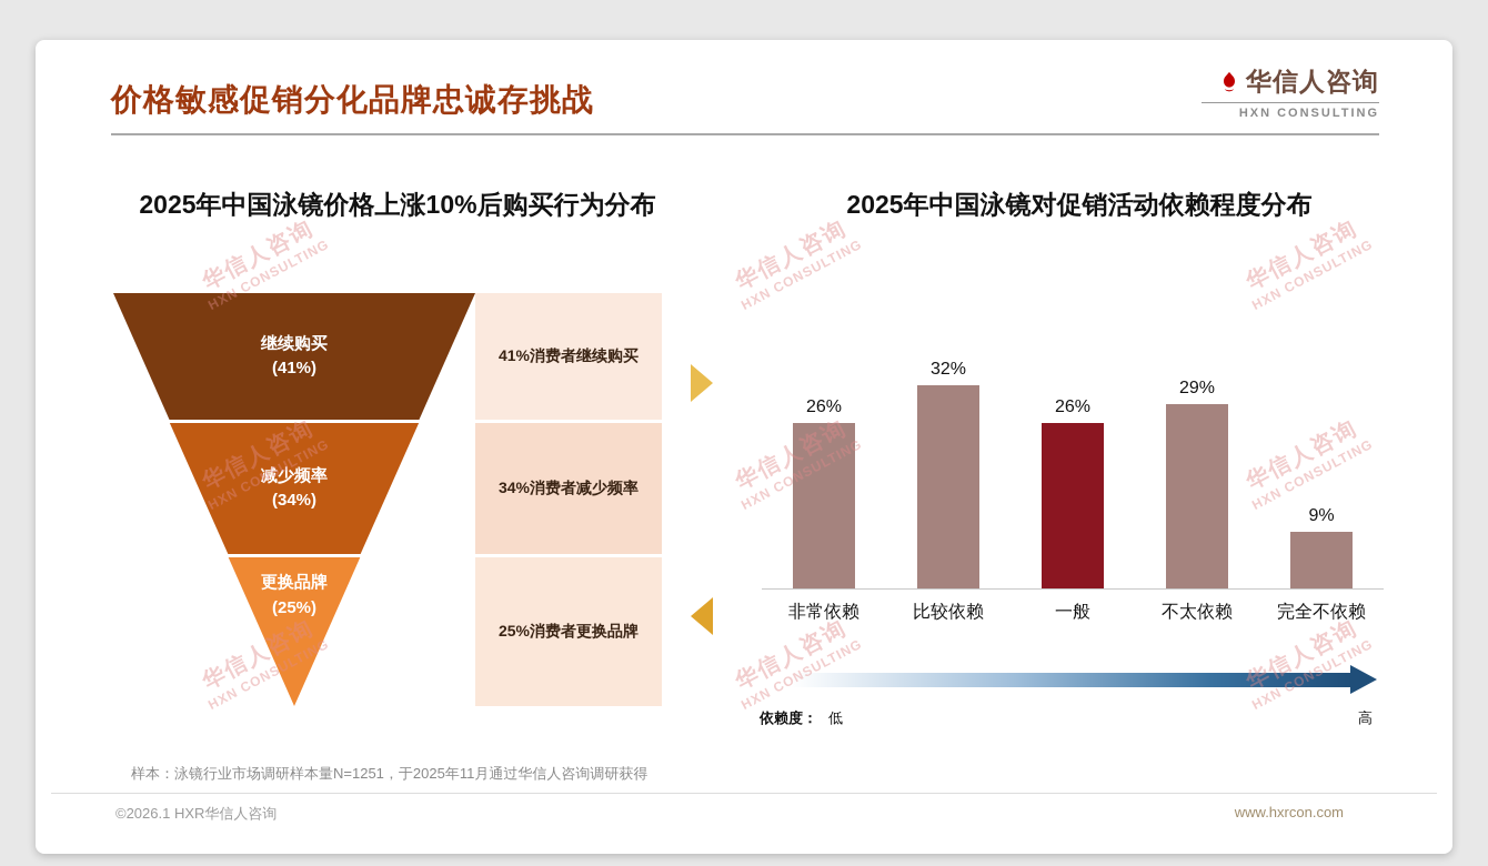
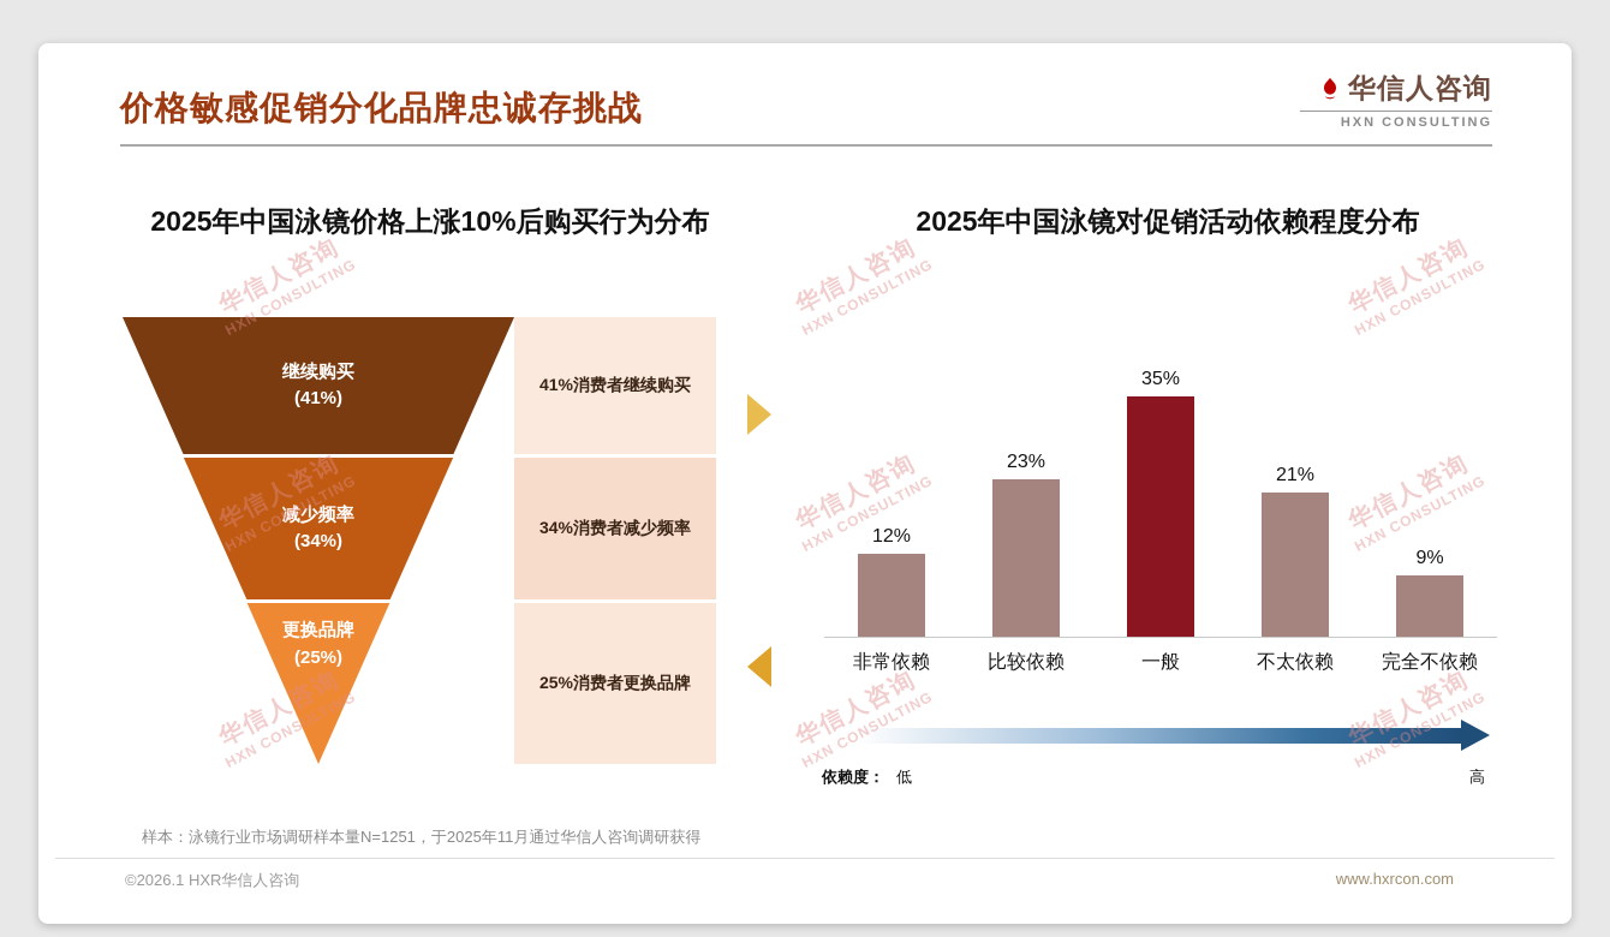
2025年中国泳镜对促销活动依赖程度分布/非常依赖: 26% -> 12%
2025年中国泳镜对促销活动依赖程度分布/比较依赖: 32% -> 23%
2025年中国泳镜对促销活动依赖程度分布/一般: 26% -> 35%
2025年中国泳镜对促销活动依赖程度分布/不太依赖: 29% -> 21%
